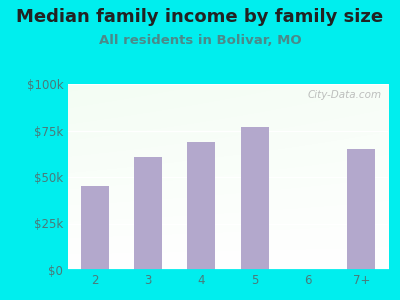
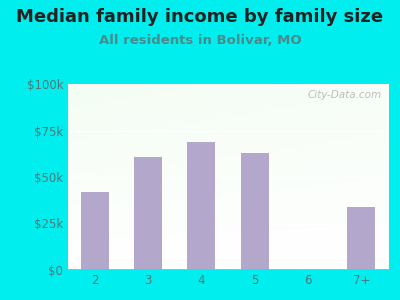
2: $45k -> $42k
5: $77k -> $63k
7+: $65k -> $34k
